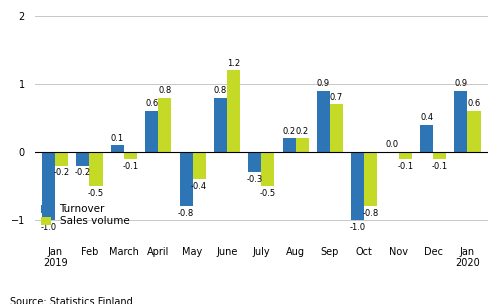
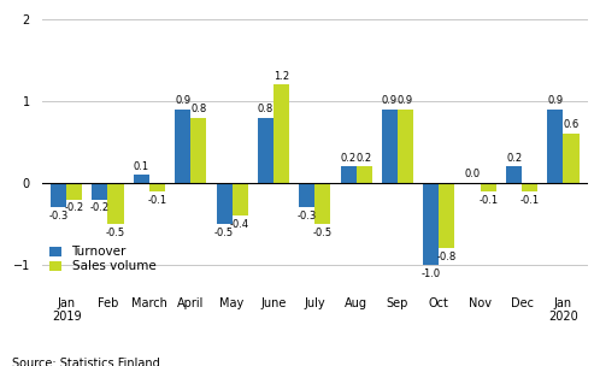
Turnover/Jan 2019: -1.0 -> -0.3
Turnover/April: 0.6 -> 0.9
Turnover/May: -0.8 -> -0.5
Sales volume/Sep: 0.7 -> 0.9
Turnover/Dec: 0.4 -> 0.2
